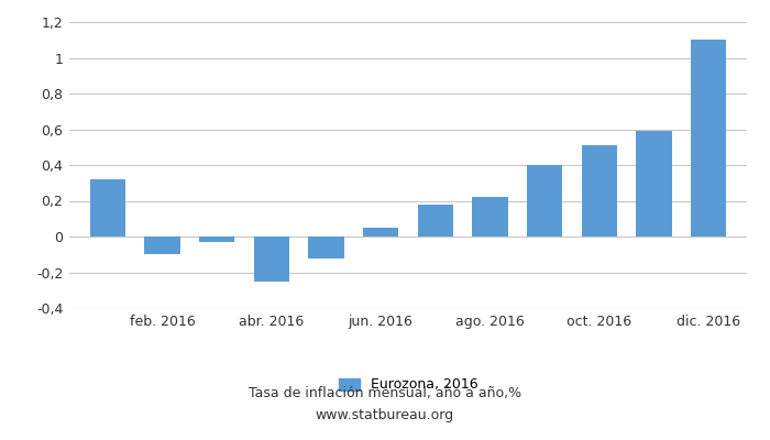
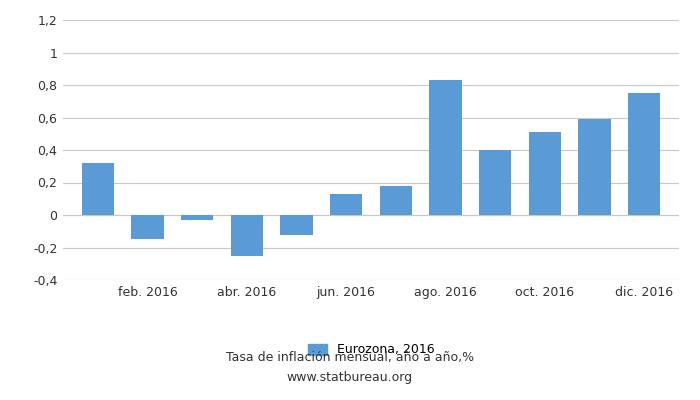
feb. 2016: -0,10 -> -0,15
jun. 2016: 0,05 -> 0,13
ago. 2016: 0,22 -> 0,83
dic. 2016: 1,10 -> 0,75
